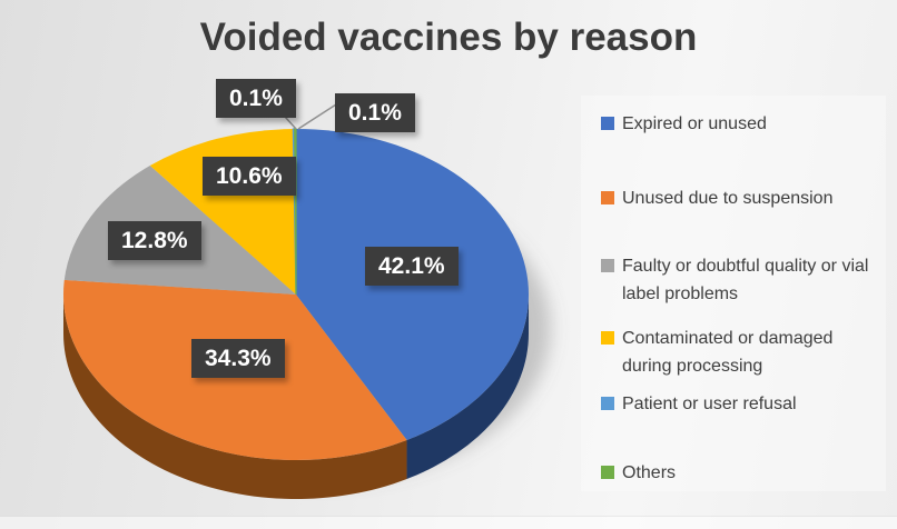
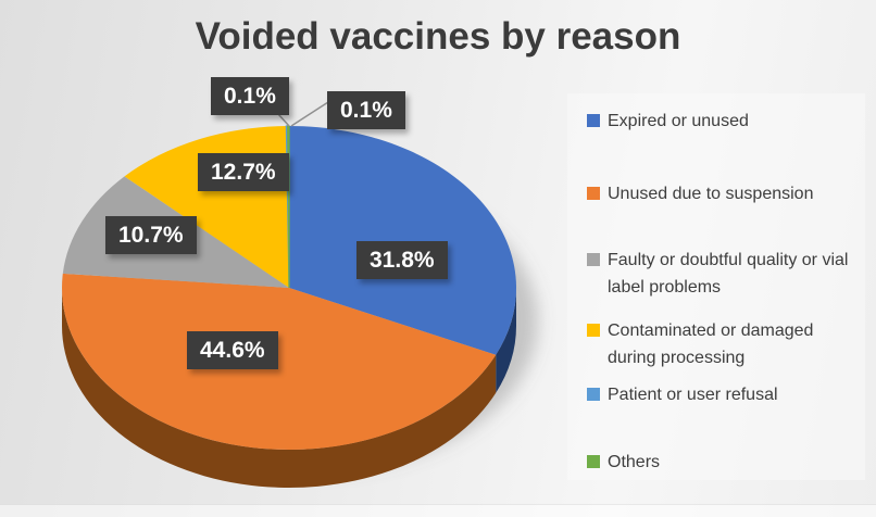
Expired or unused: 42.1% -> 31.8%
Unused due to suspension: 34.3% -> 44.6%
Faulty or doubtful quality or vial label problems: 12.8% -> 10.7%
Contaminated or damaged during processing: 10.6% -> 12.7%
